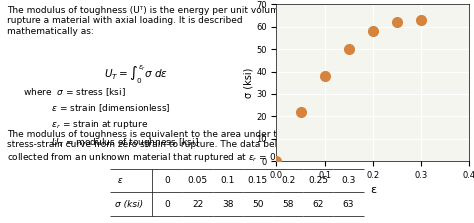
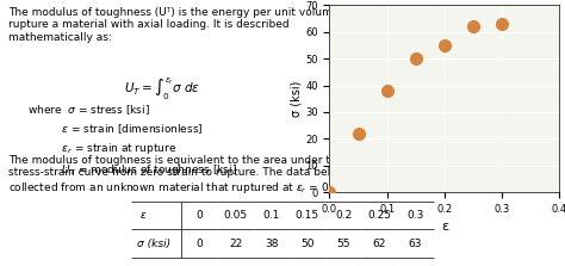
0.2: 58 -> 55
